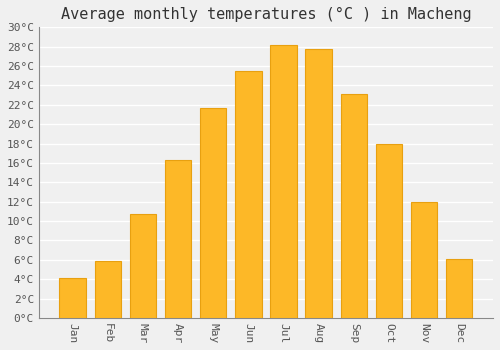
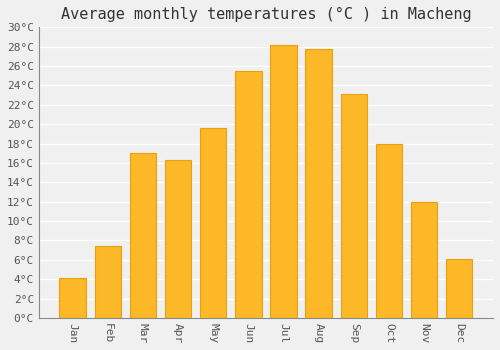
Feb: 5.9°C -> 7.4°C
Mar: 10.7°C -> 17.0°C
May: 21.7°C -> 19.6°C
